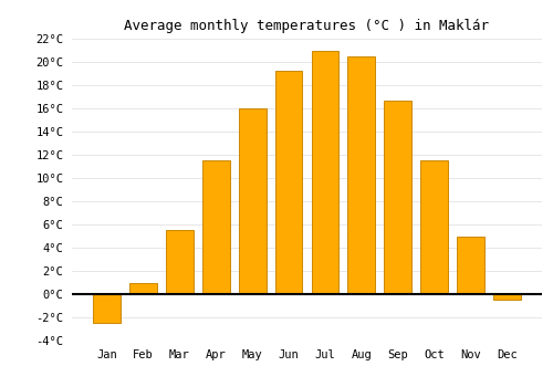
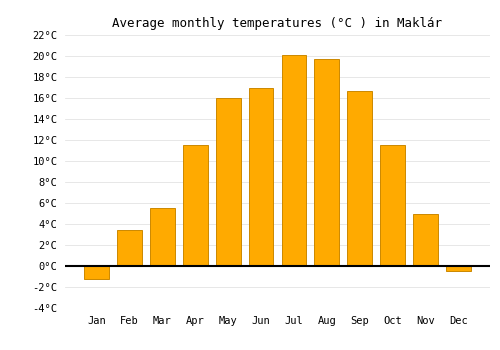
Jan: -2.5°C -> -1.2°C
Feb: 1.0°C -> 3.4°C
Jun: 19.2°C -> 17.0°C
Jul: 21.0°C -> 20.1°C
Aug: 20.5°C -> 19.7°C
